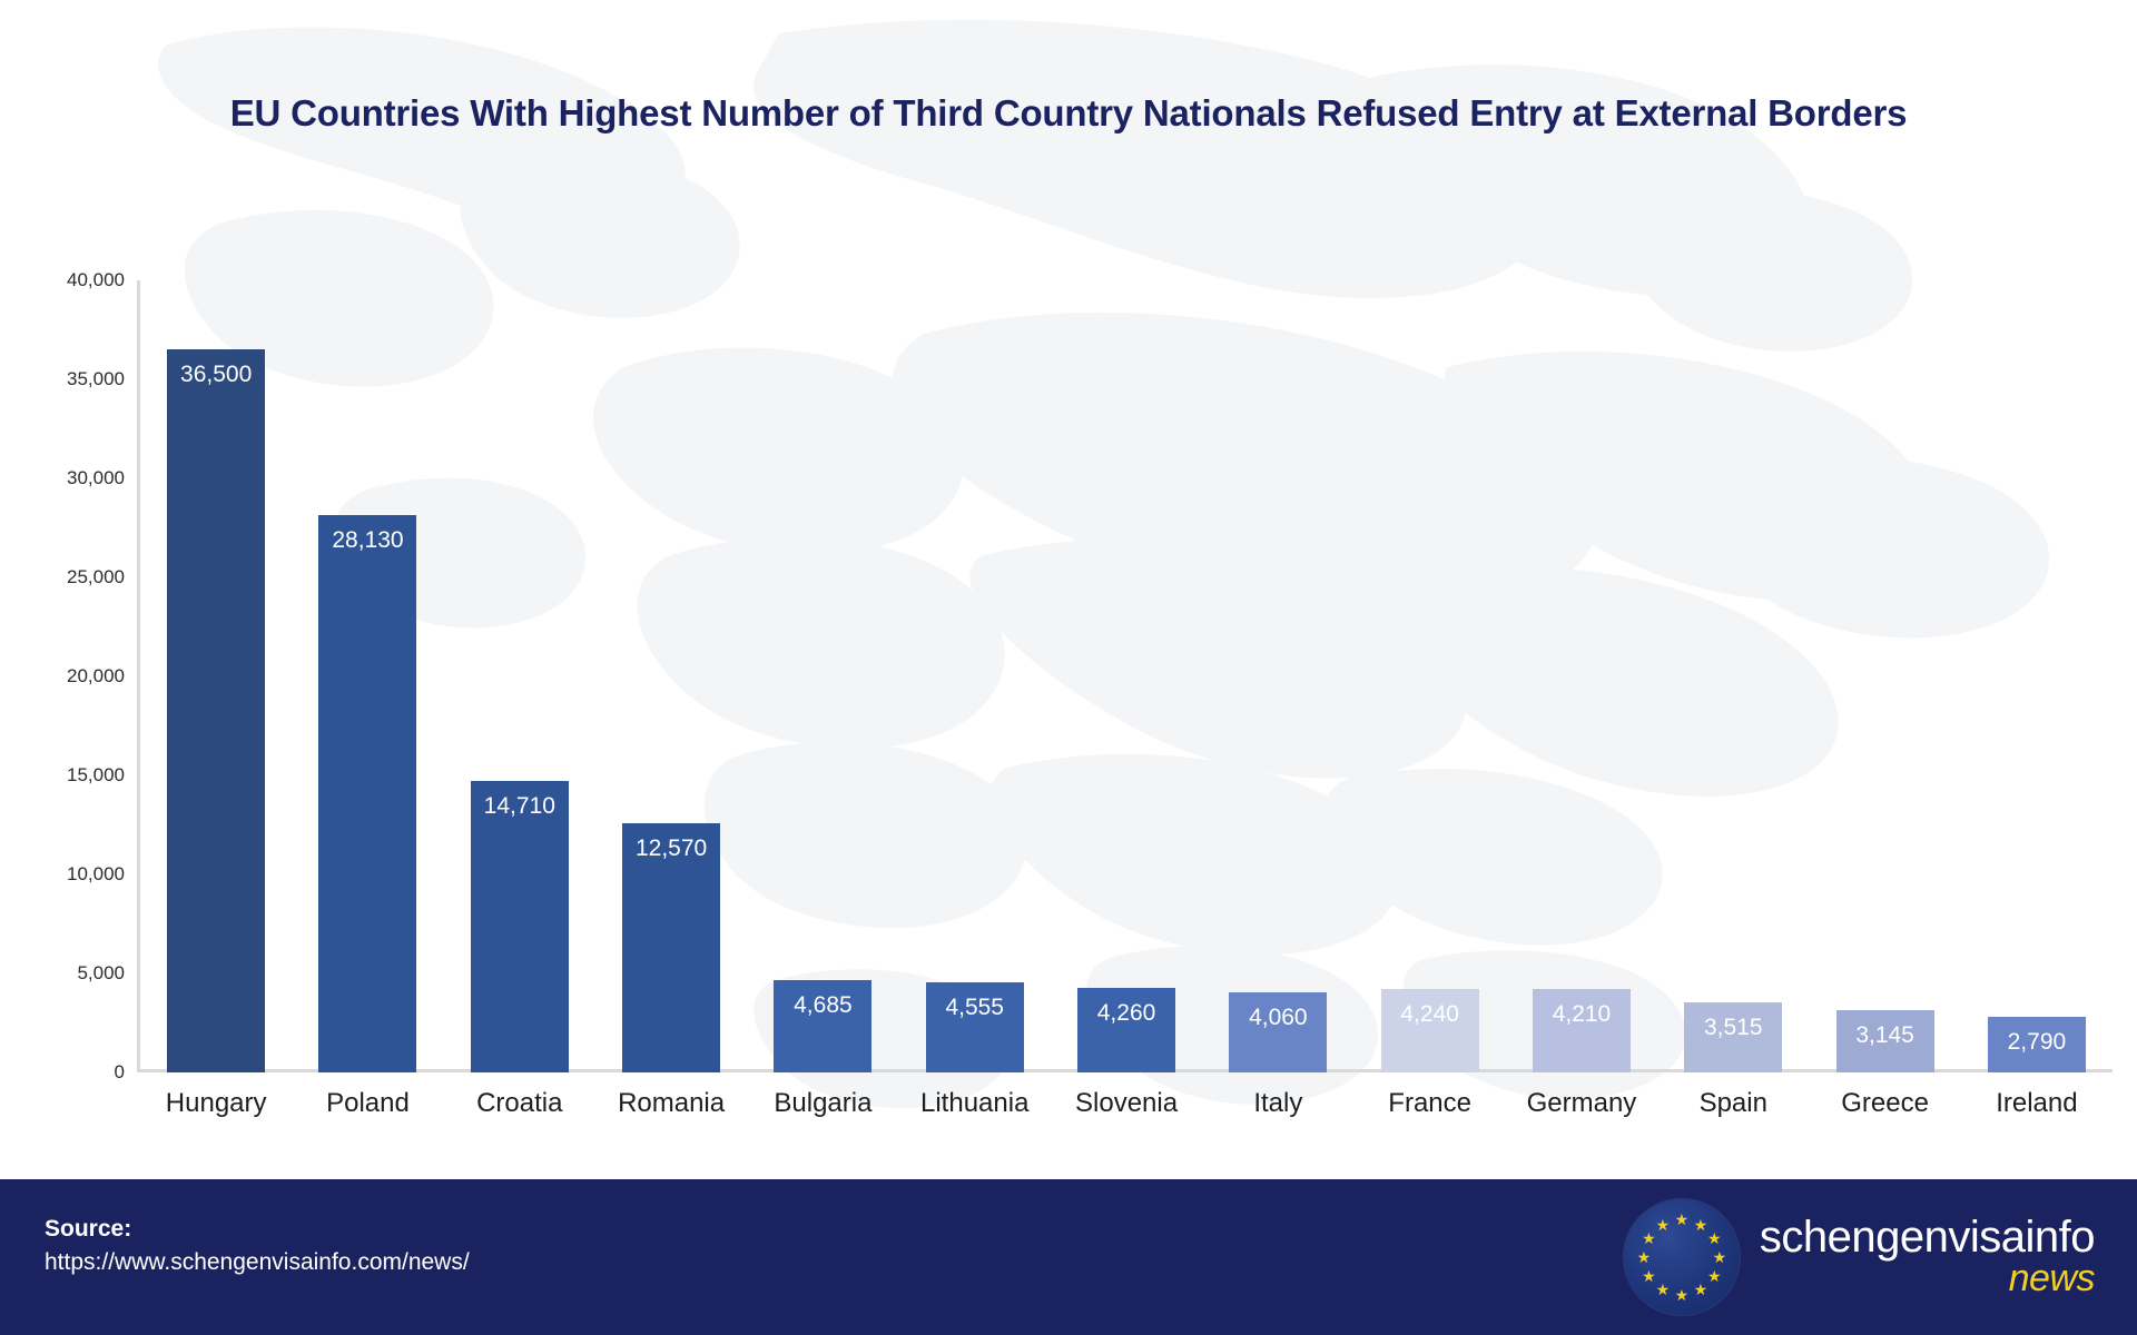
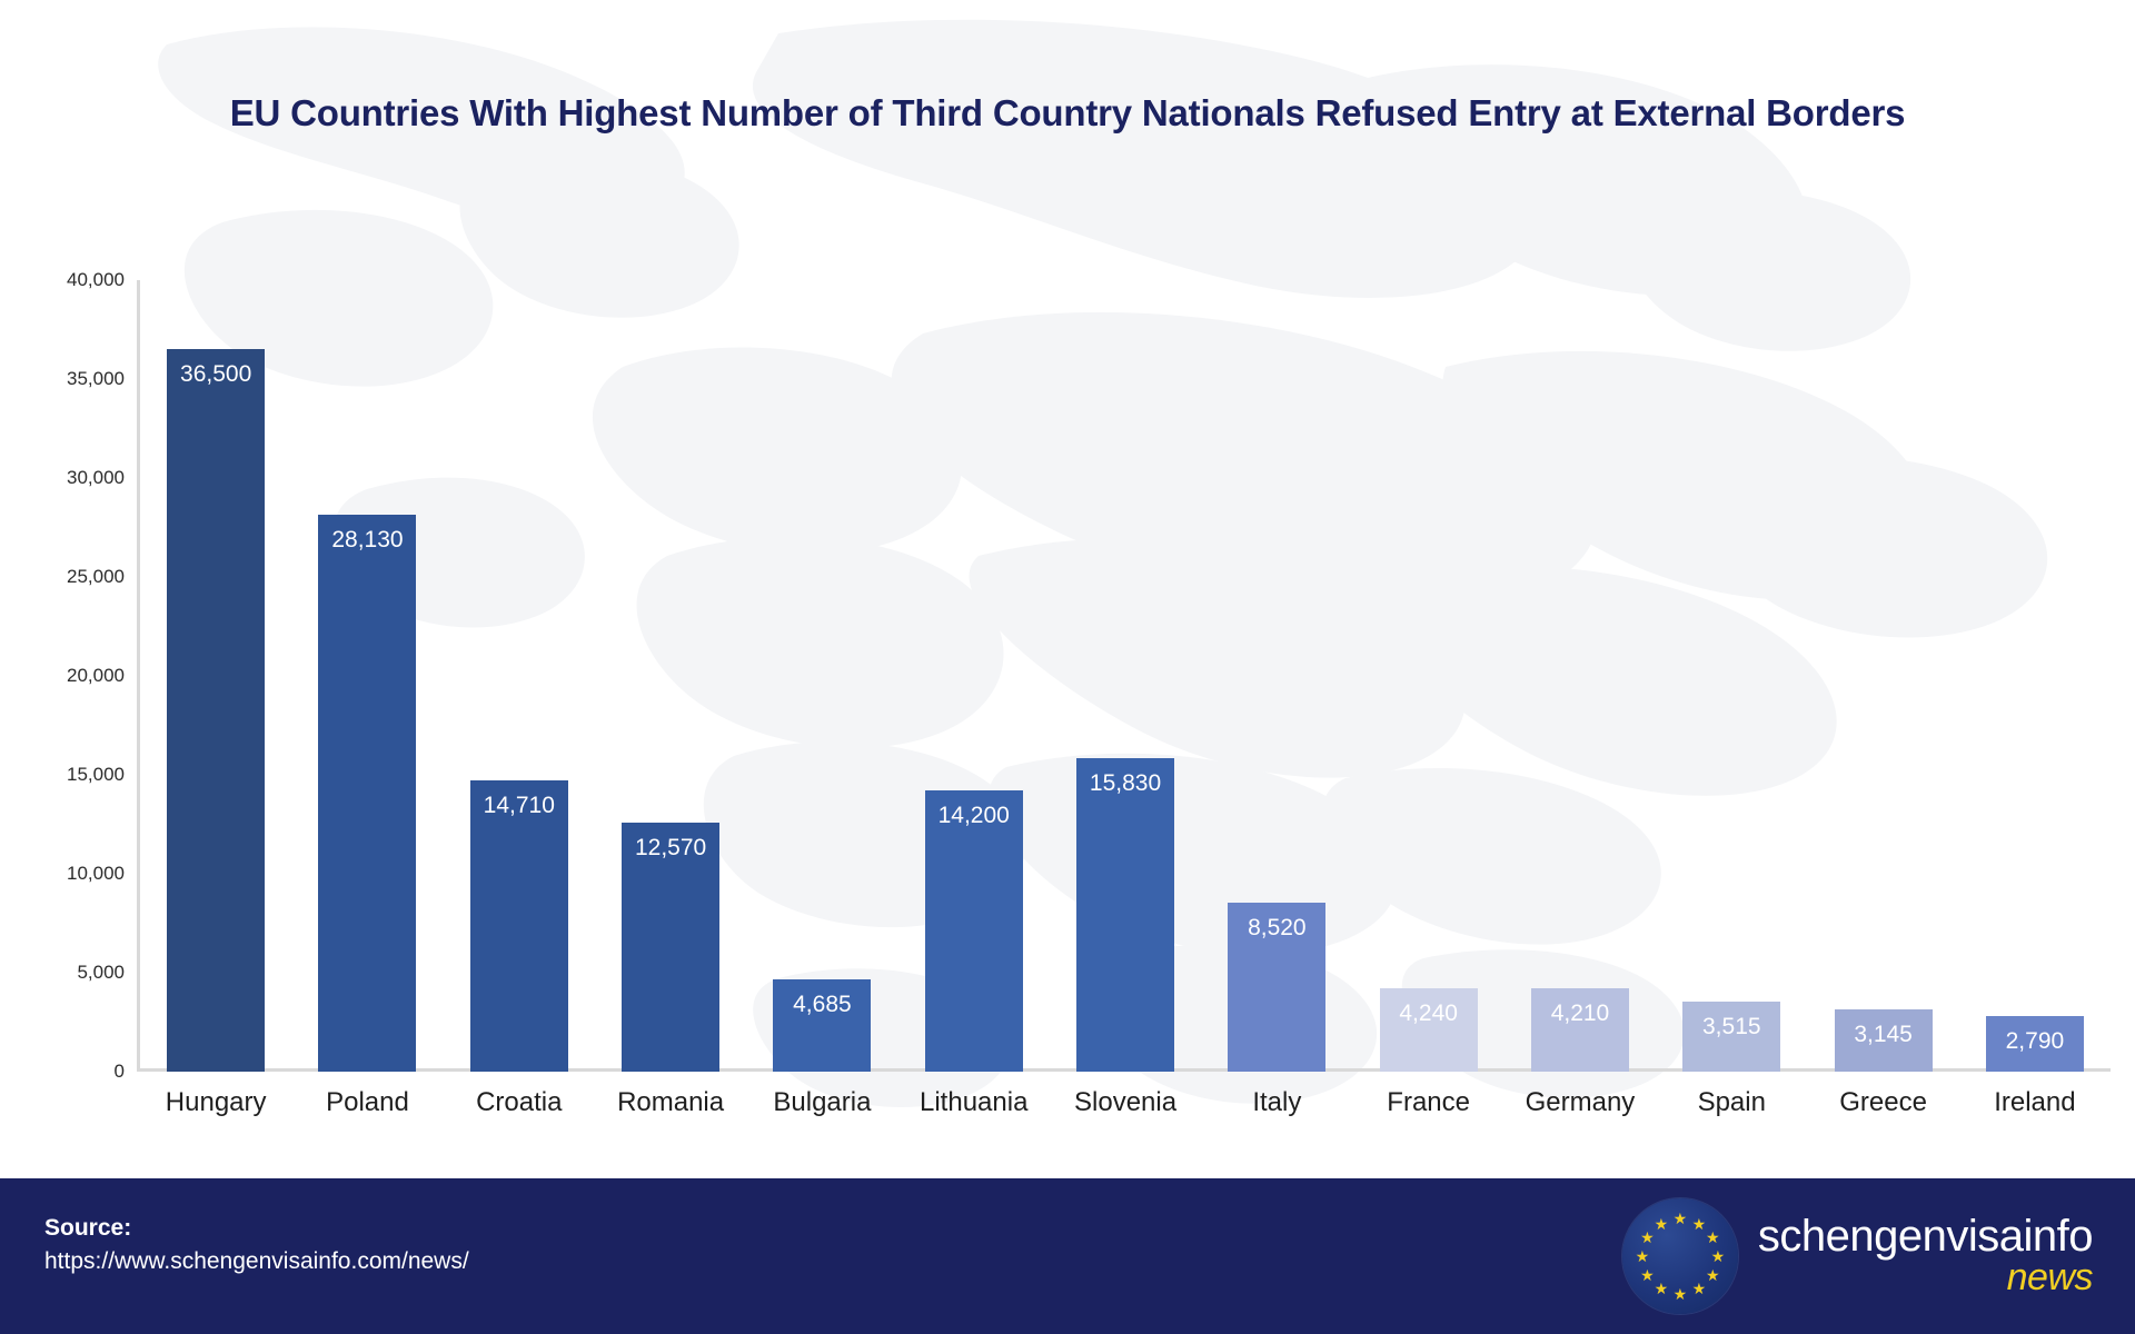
Lithuania: 4,555 -> 14,200
Slovenia: 4,260 -> 15,830
Italy: 4,060 -> 8,520
